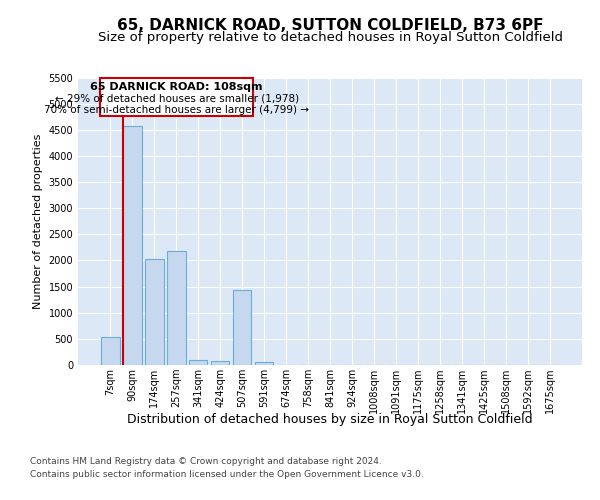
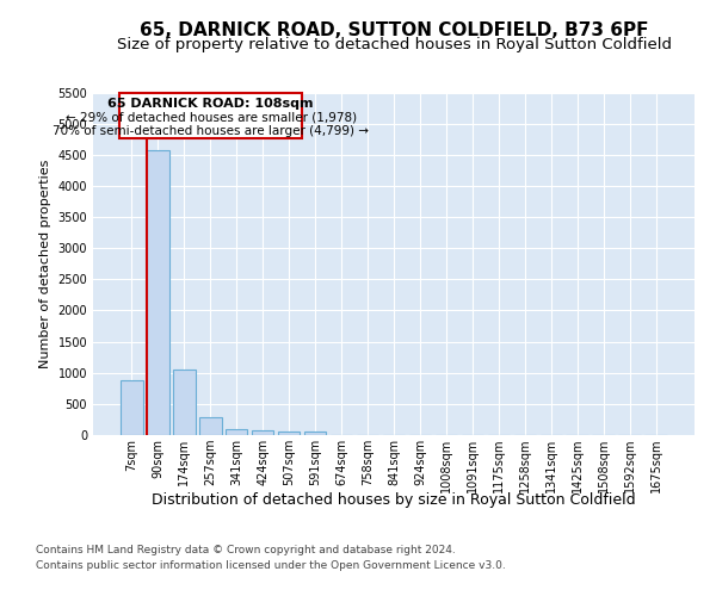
7sqm: 540 -> 880
174sqm: 2020 -> 1060
257sqm: 2180 -> 290
507sqm: 1440 -> 60
